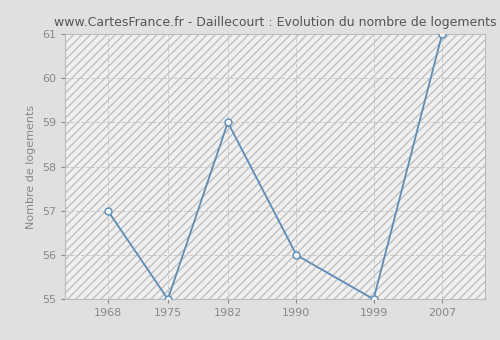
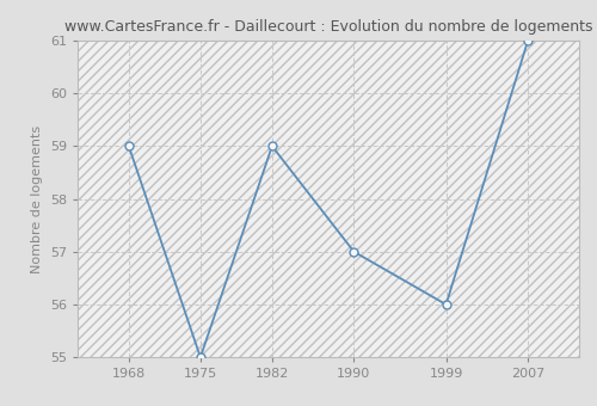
1968: 57 -> 59
1990: 56 -> 57
1999: 55 -> 56
